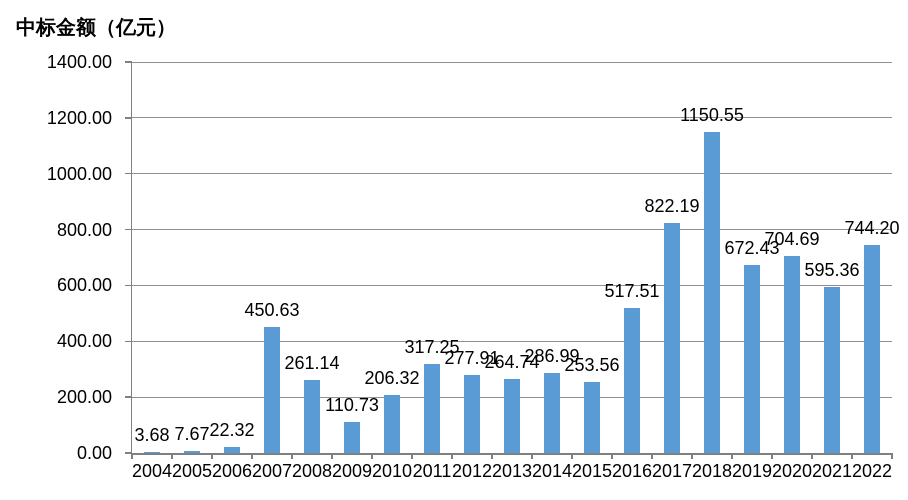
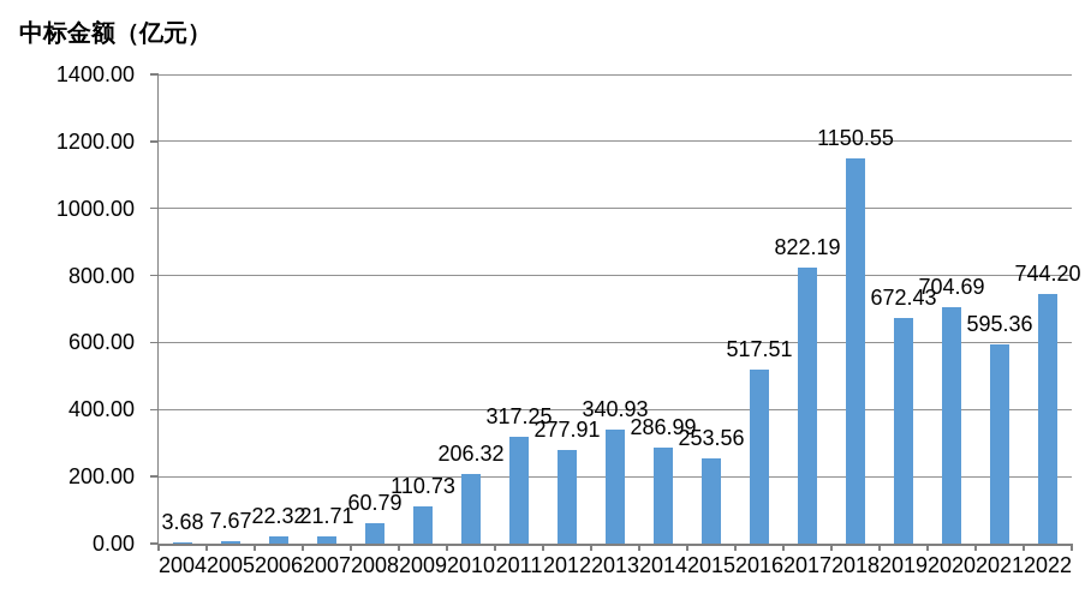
2007: 450.63 -> 21.71
2008: 261.14 -> 60.79
2013: 264.74 -> 340.93
